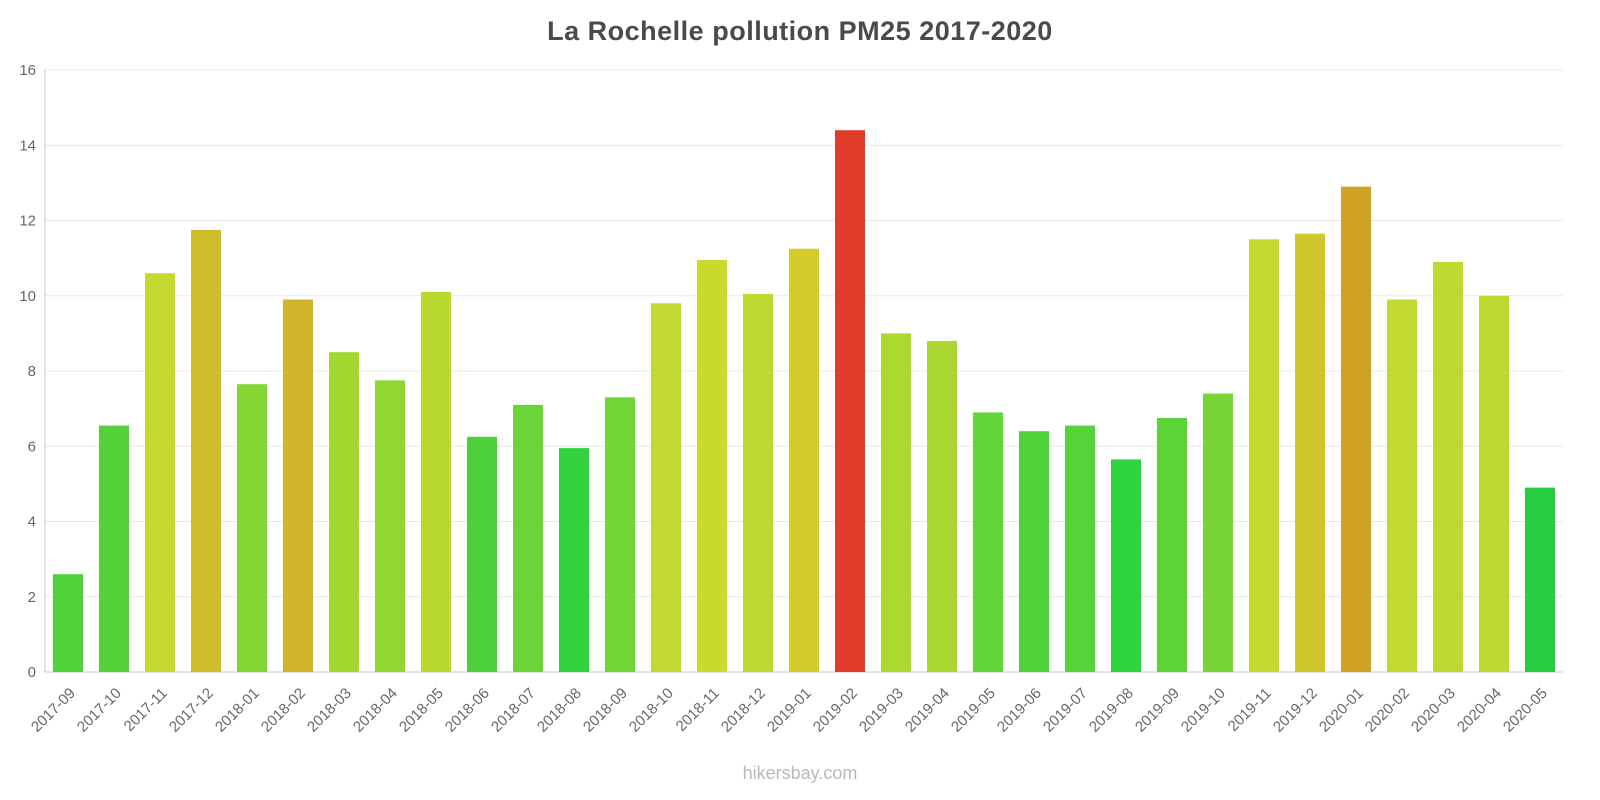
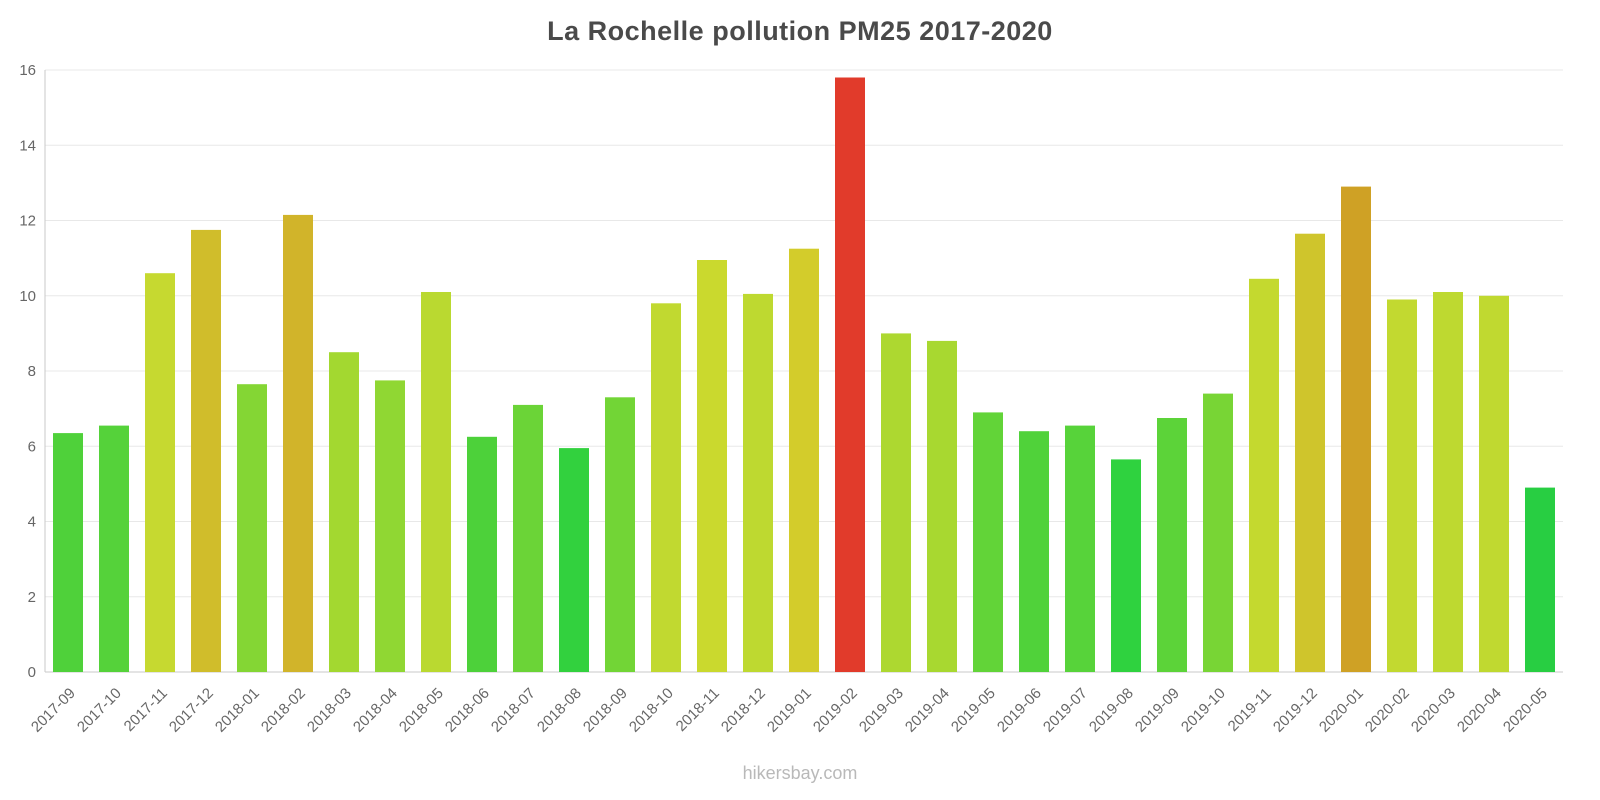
2017-09: 2.6 -> 6.3
2018-02: 9.9 -> 12.2
2019-02: 14.4 -> 15.8
2019-11: 11.5 -> 10.4
2020-03: 10.9 -> 10.1
